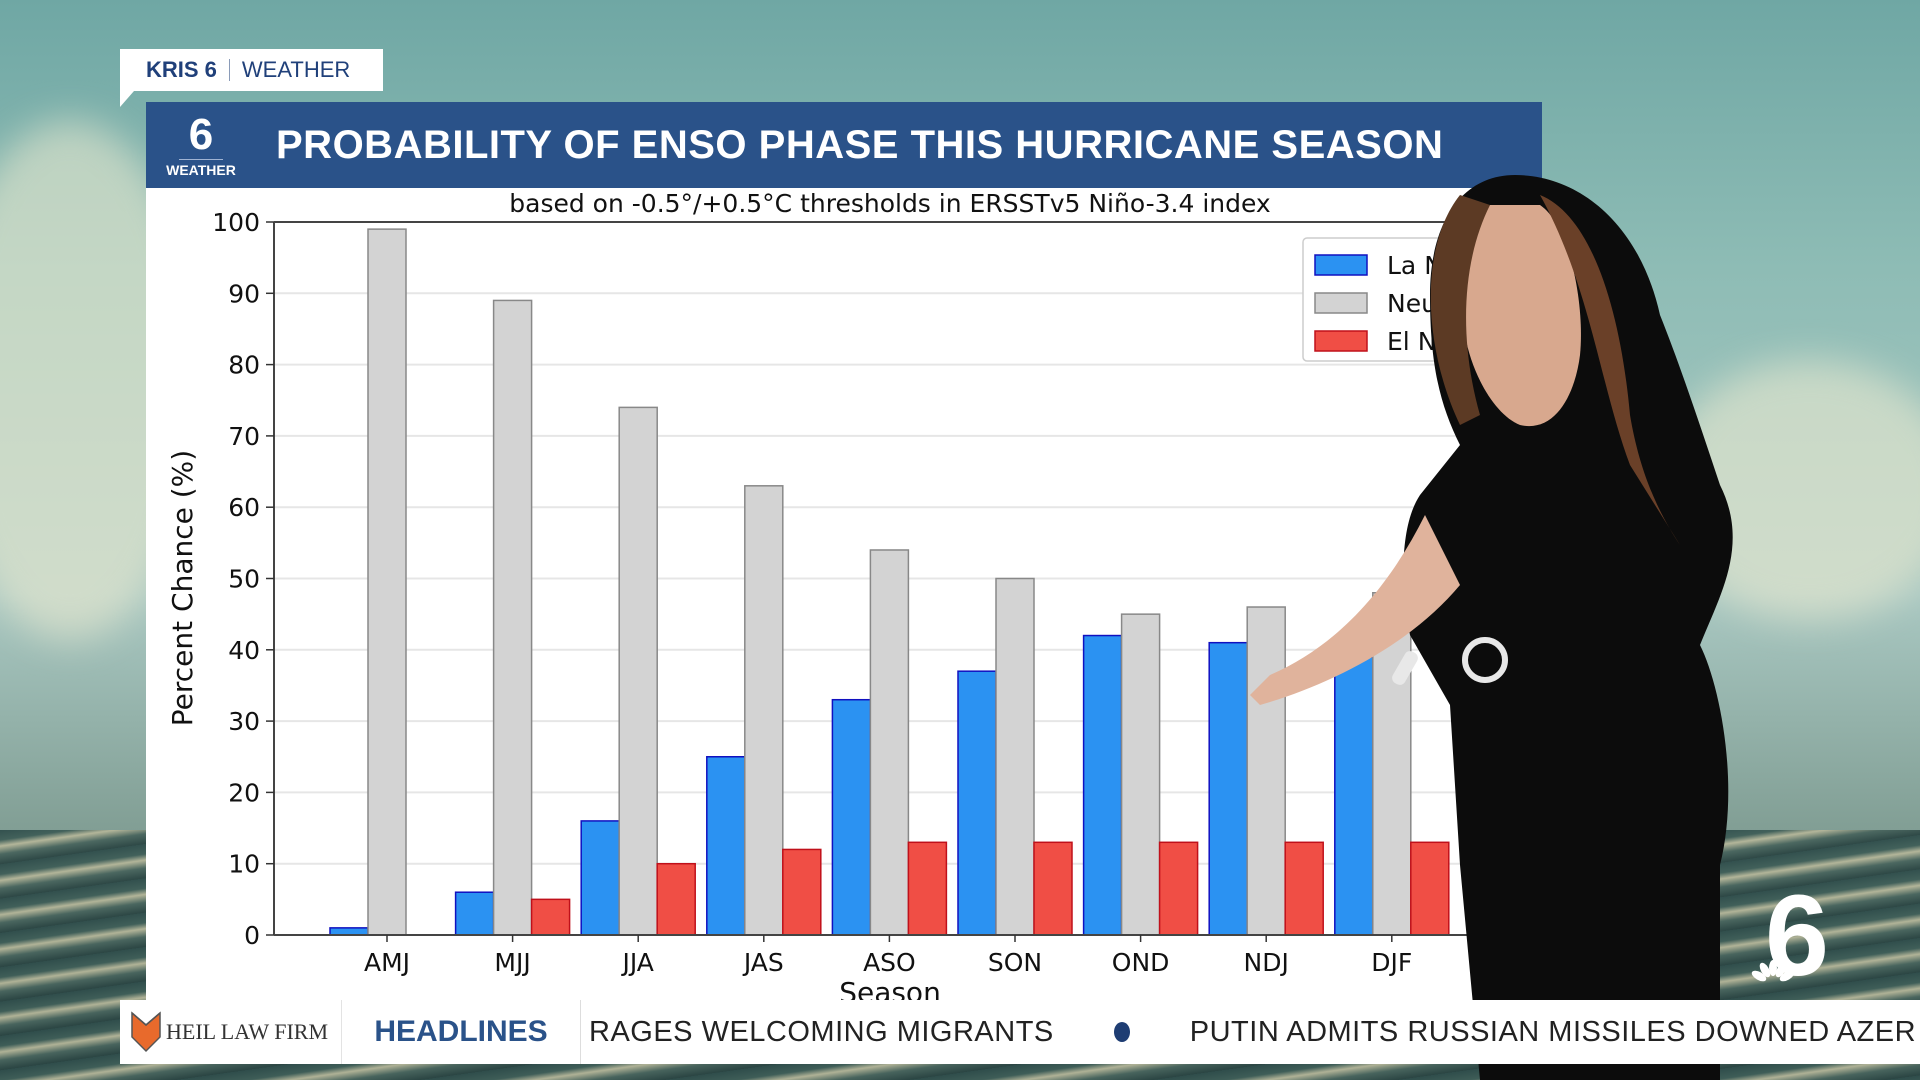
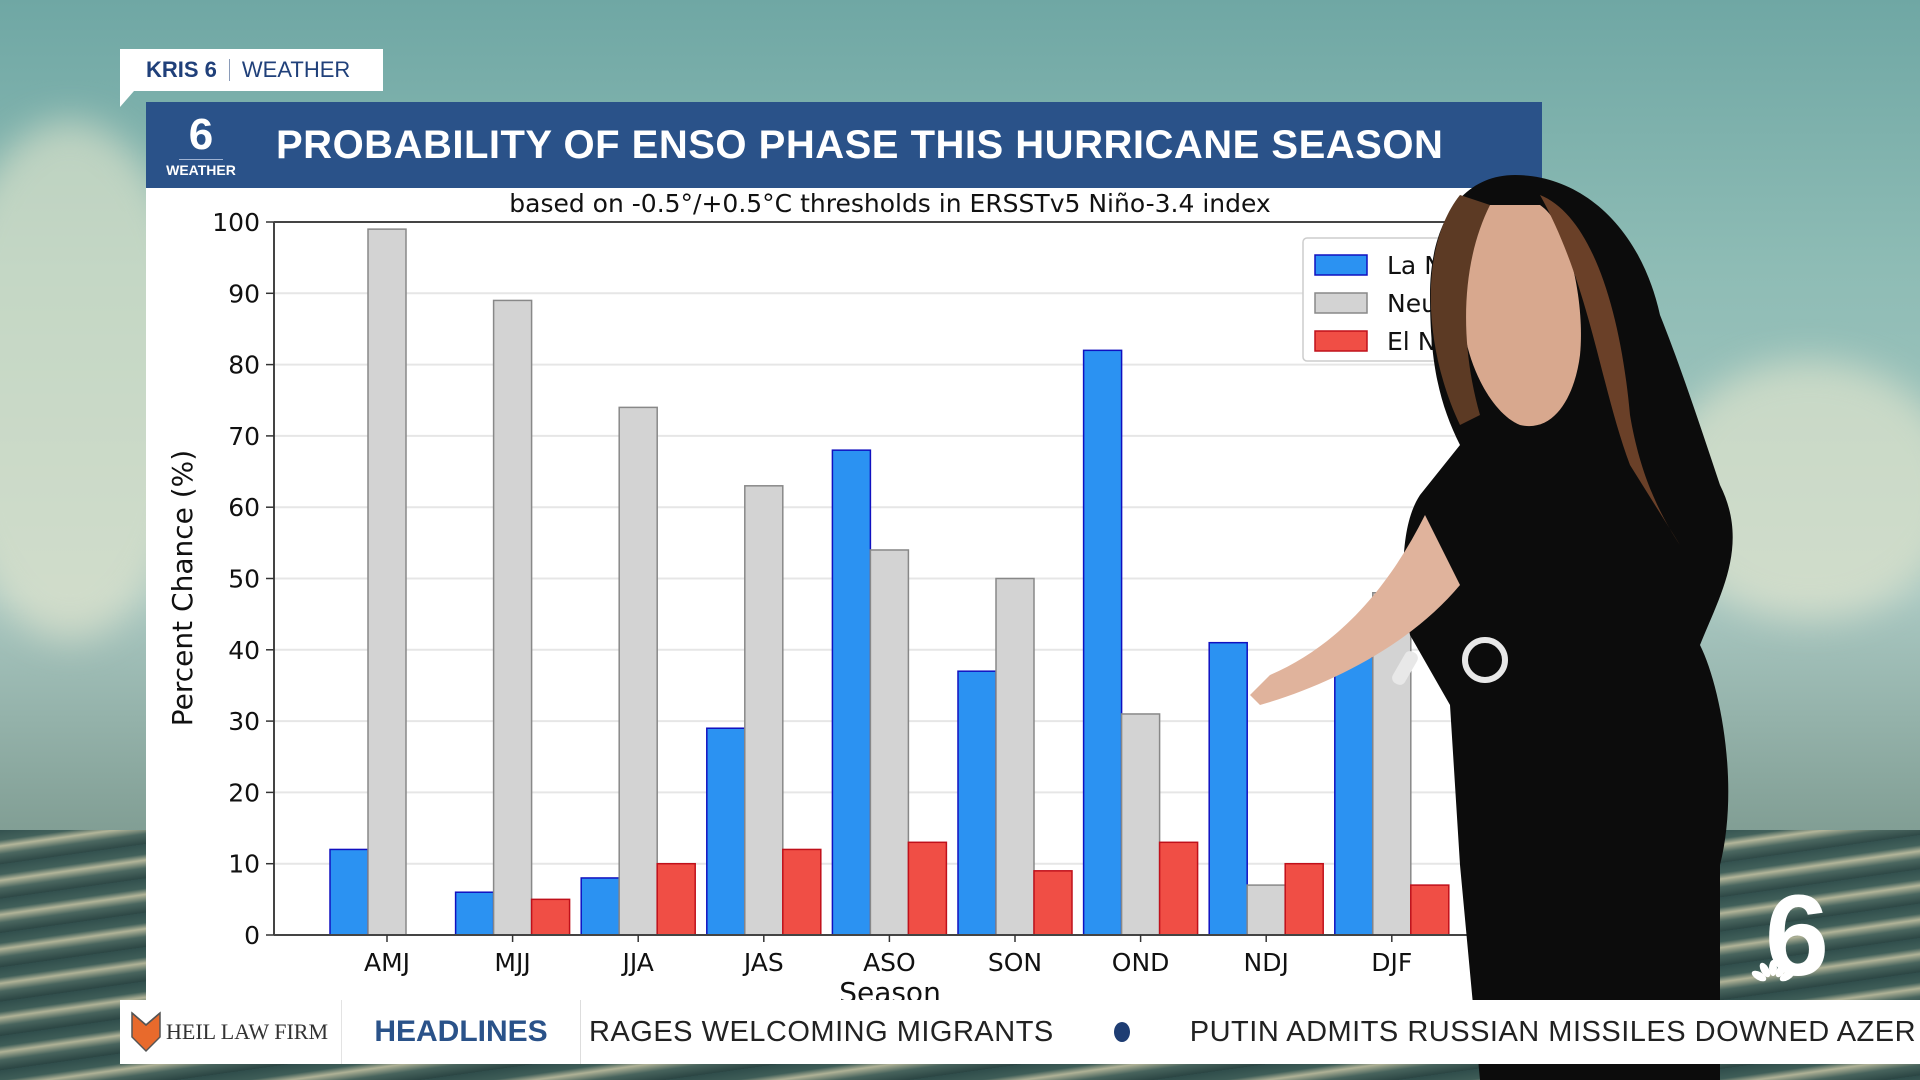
La Nina/AMJ: 1 -> 12
La Nina/JJA: 16 -> 8
La Nina/JAS: 25 -> 29
La Nina/ASO: 33 -> 68
El Nino/SON: 13 -> 9
La Nina/OND: 42 -> 82
Neutral/OND: 45 -> 31
Neutral/NDJ: 46 -> 7
El Nino/NDJ: 13 -> 10
El Nino/DJF: 13 -> 7
